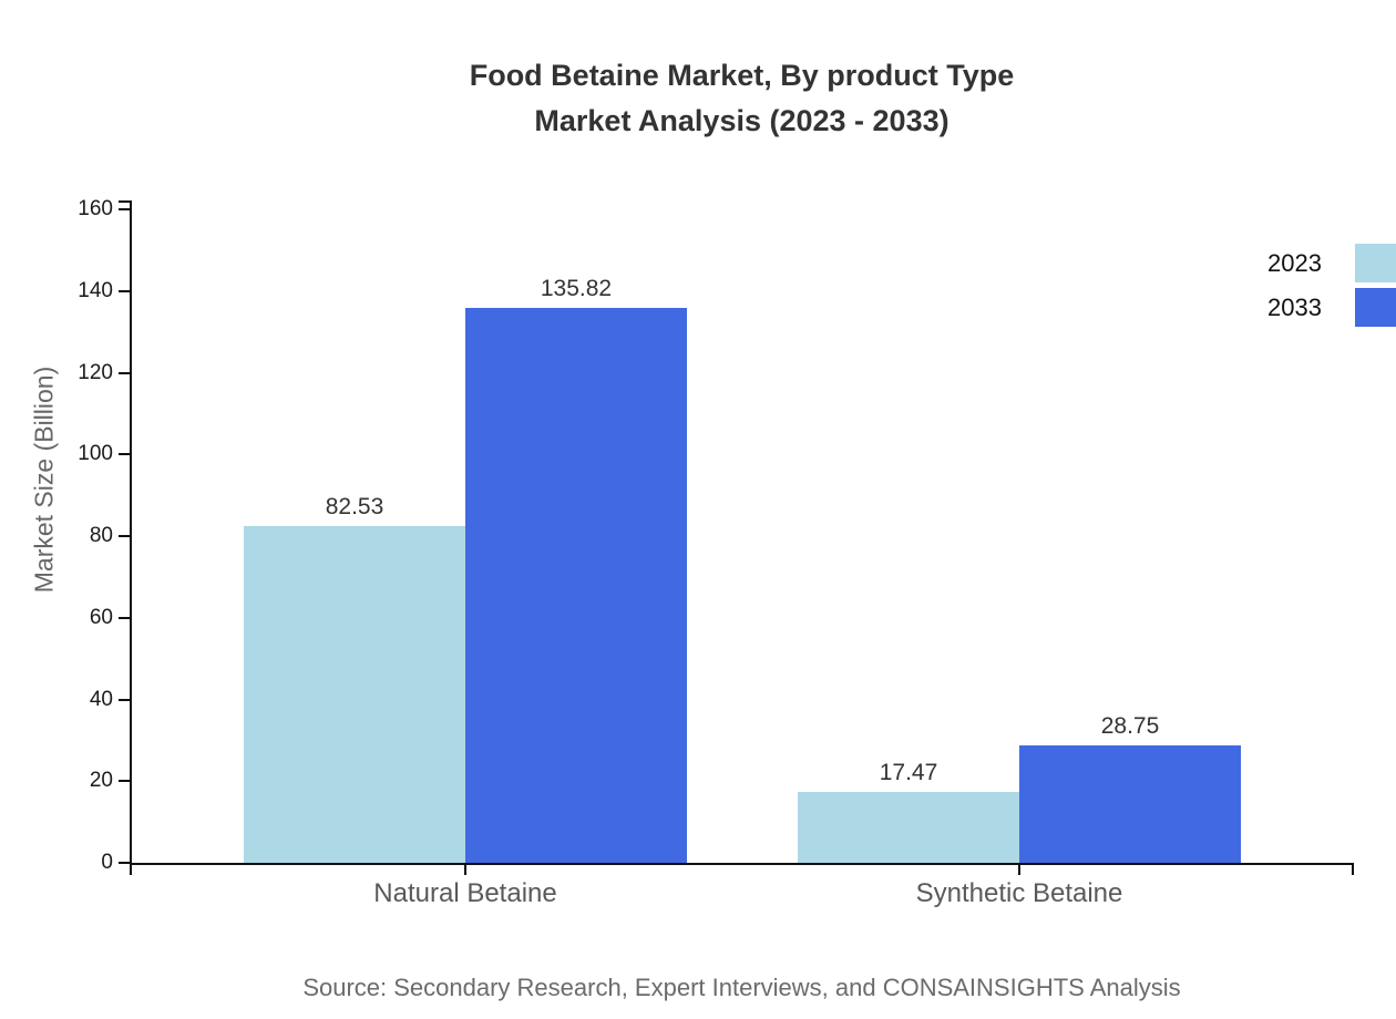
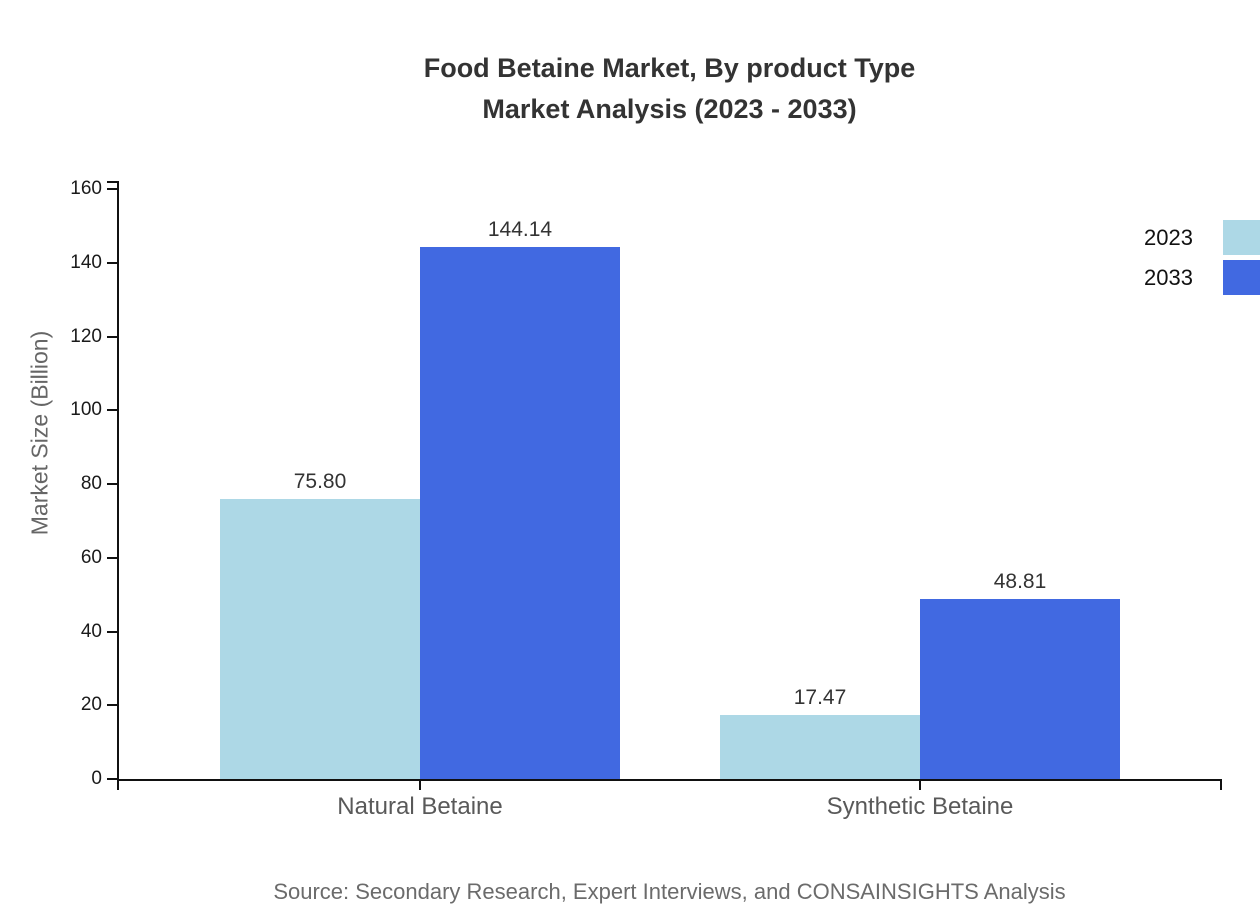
2023/Natural Betaine: 82.53 -> 75.80
2033/Natural Betaine: 135.82 -> 144.14
2033/Synthetic Betaine: 28.75 -> 48.81
